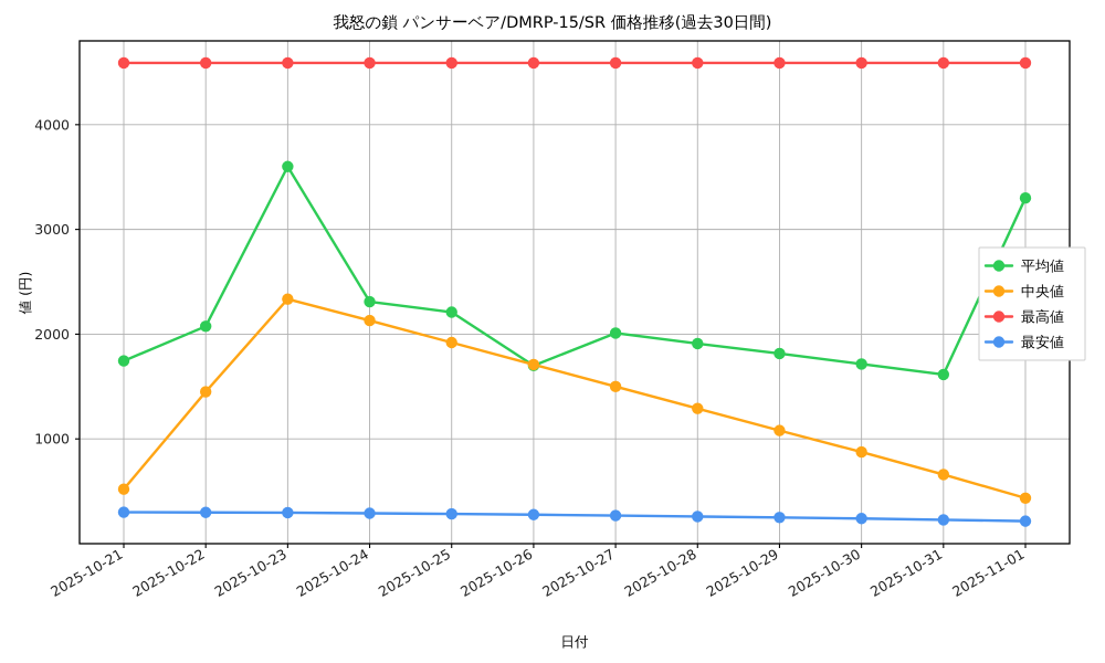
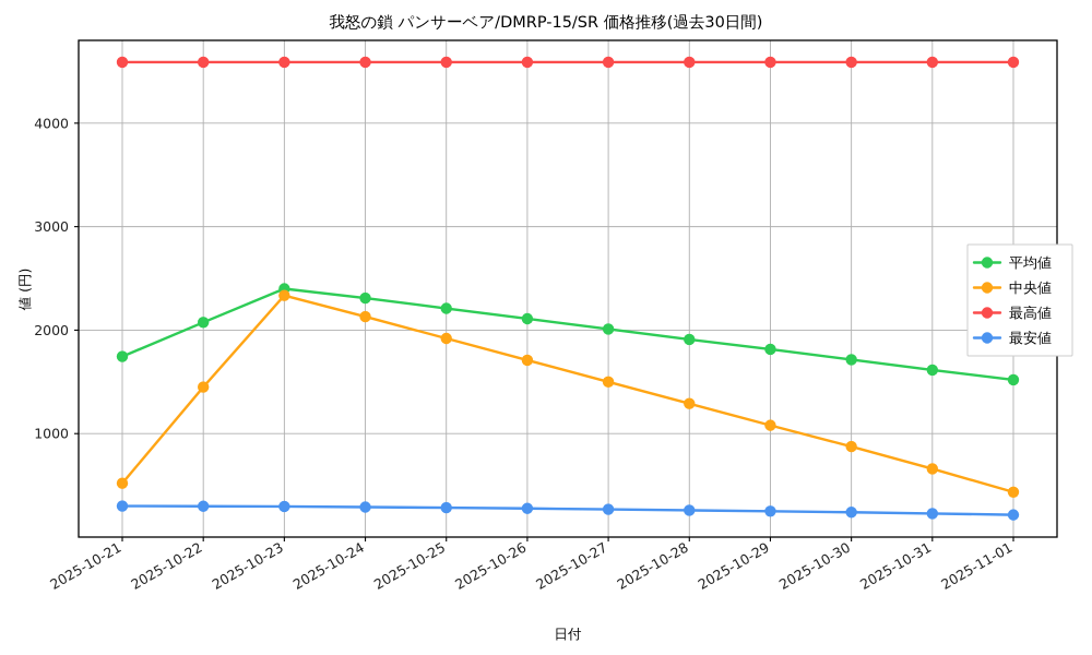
平均値/2025-10-23: 3600 -> 2400
平均値/2025-10-26: 1700 -> 2100
平均値/2025-11-01: 3300 -> 1500
